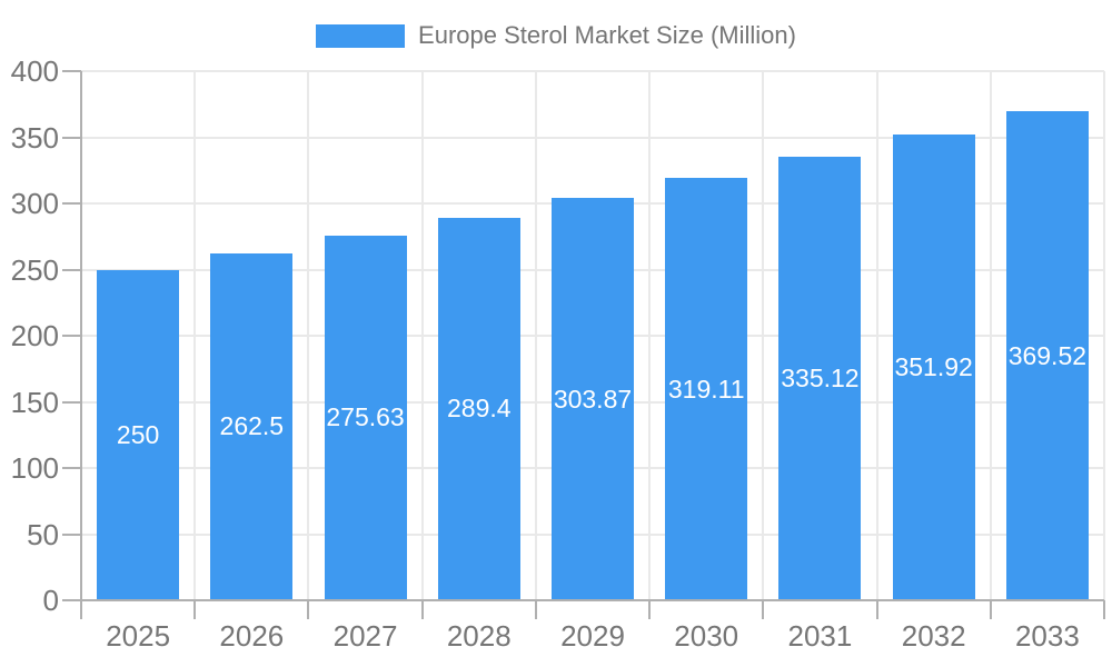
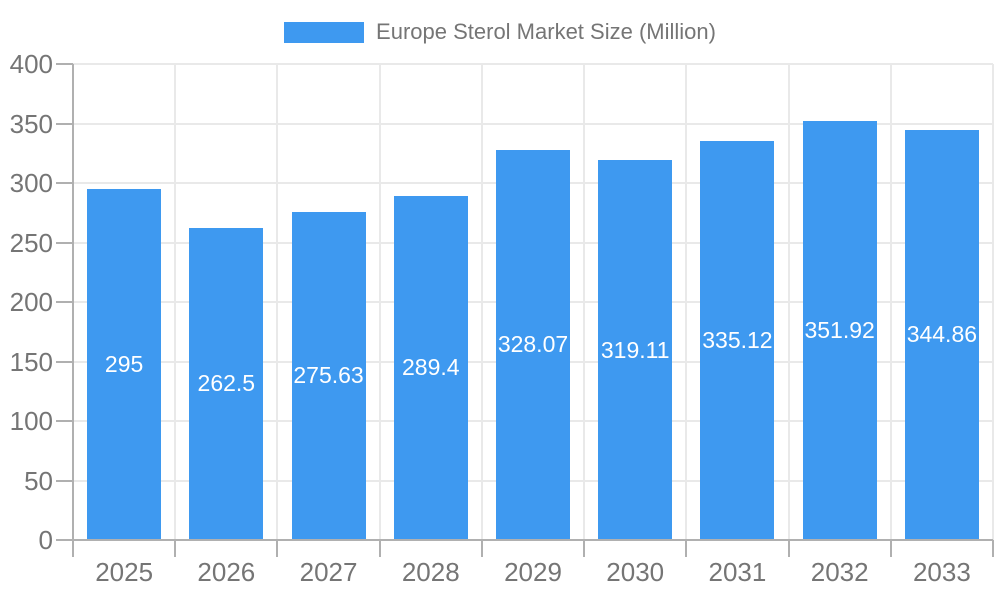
2025: 250 -> 295
2029: 303.87 -> 328.07
2033: 369.52 -> 344.86
